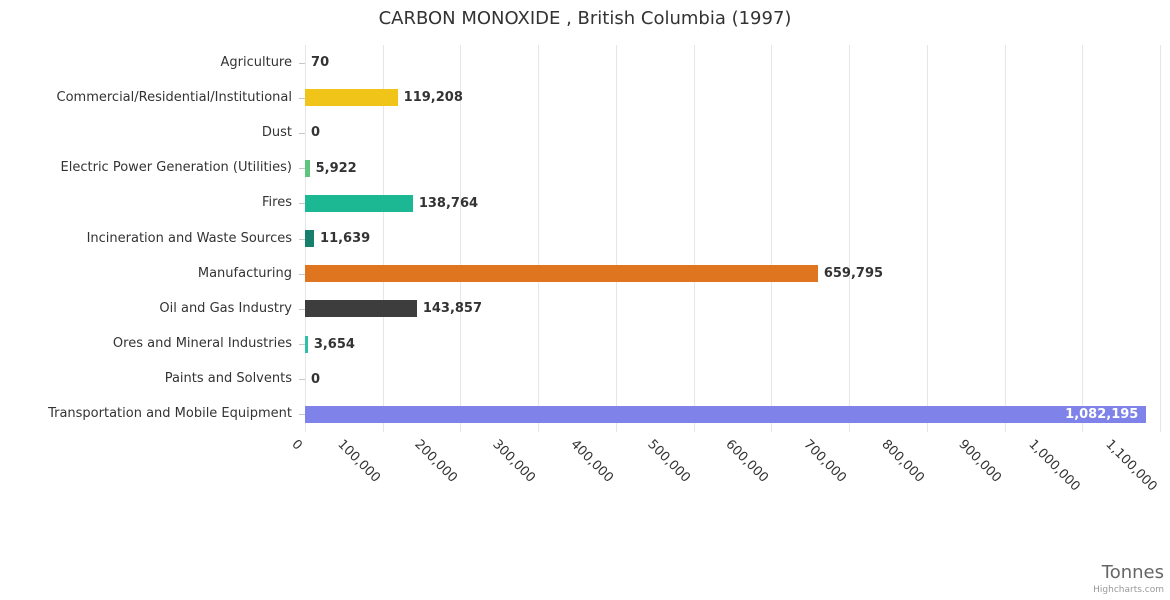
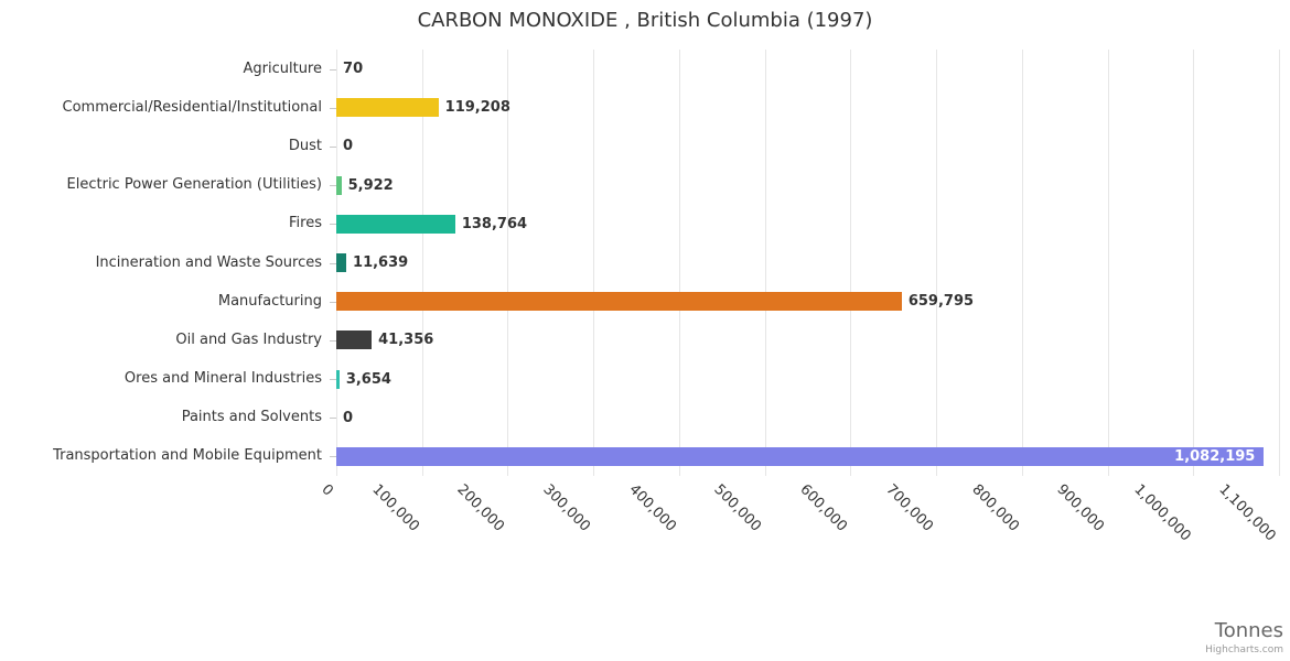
Oil and Gas Industry: 143,857 -> 41,356
